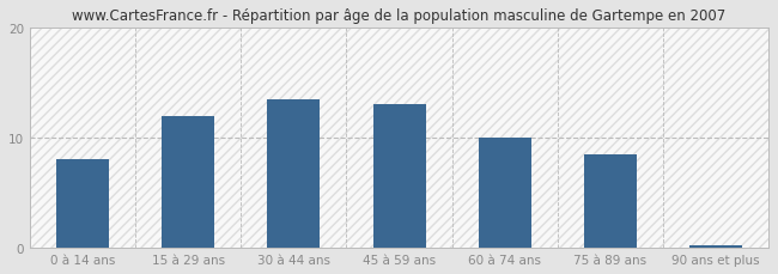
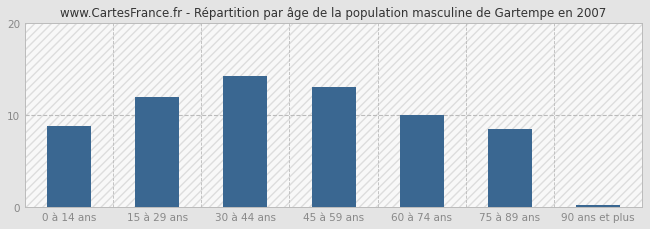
0 à 14 ans: 8.0 -> 8.8
30 à 44 ans: 13.5 -> 14.2
